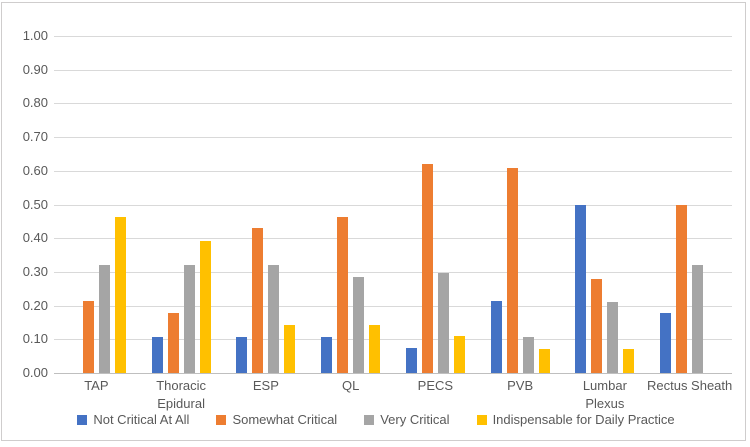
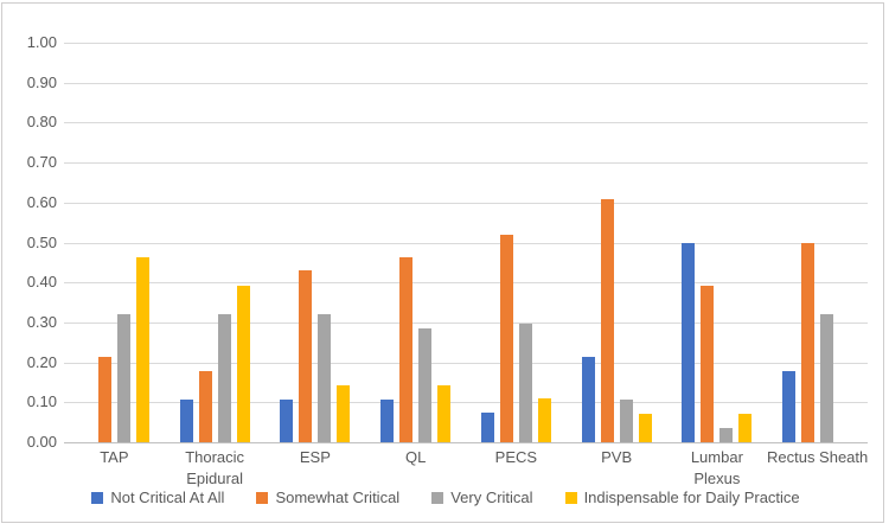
Somewhat Critical/PECS: 0.62 -> 0.52
Somewhat Critical/Lumbar Plexus: 0.28 -> 0.39
Very Critical/Lumbar Plexus: 0.21 -> 0.04
